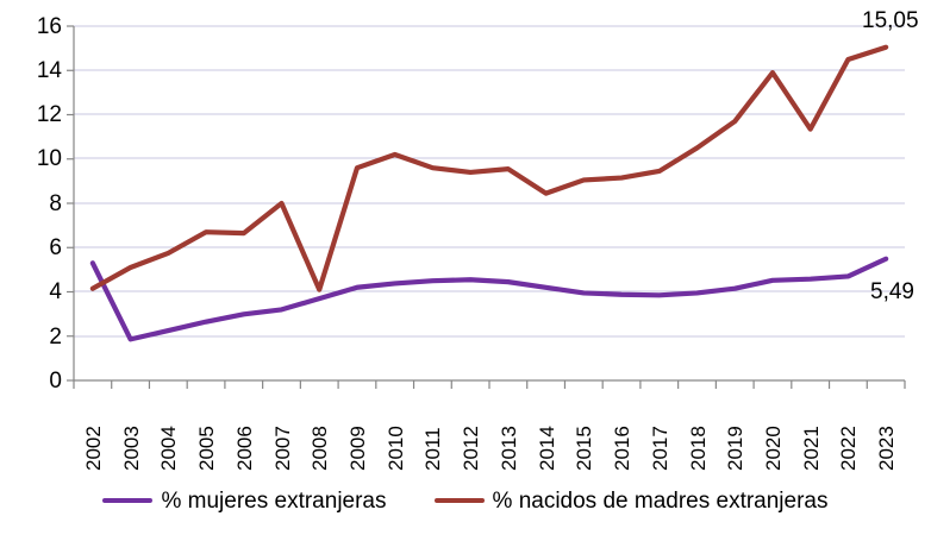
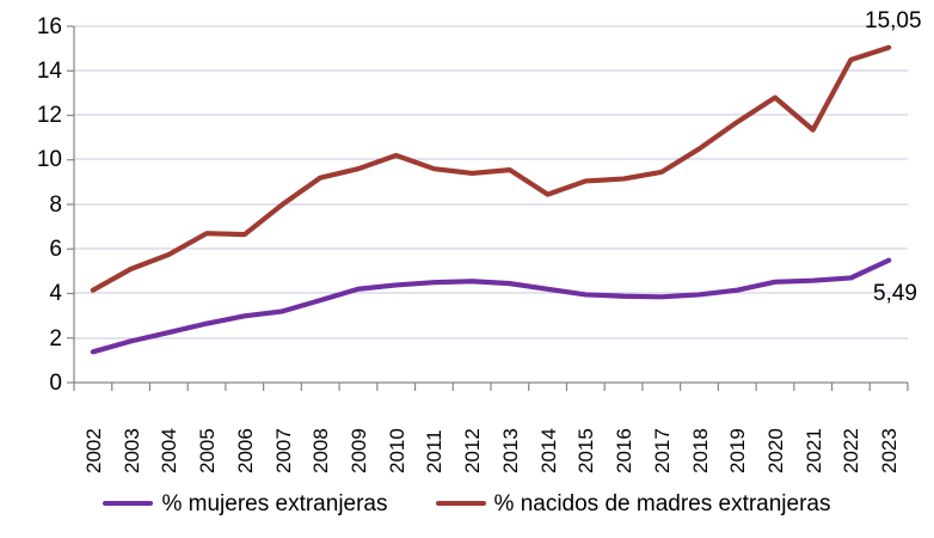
% mujeres extranjeras/2002: 5.3 -> 1.4
% nacidos de madres extranjeras/2008: 4.1 -> 9.2
% nacidos de madres extranjeras/2020: 13.9 -> 12.8
